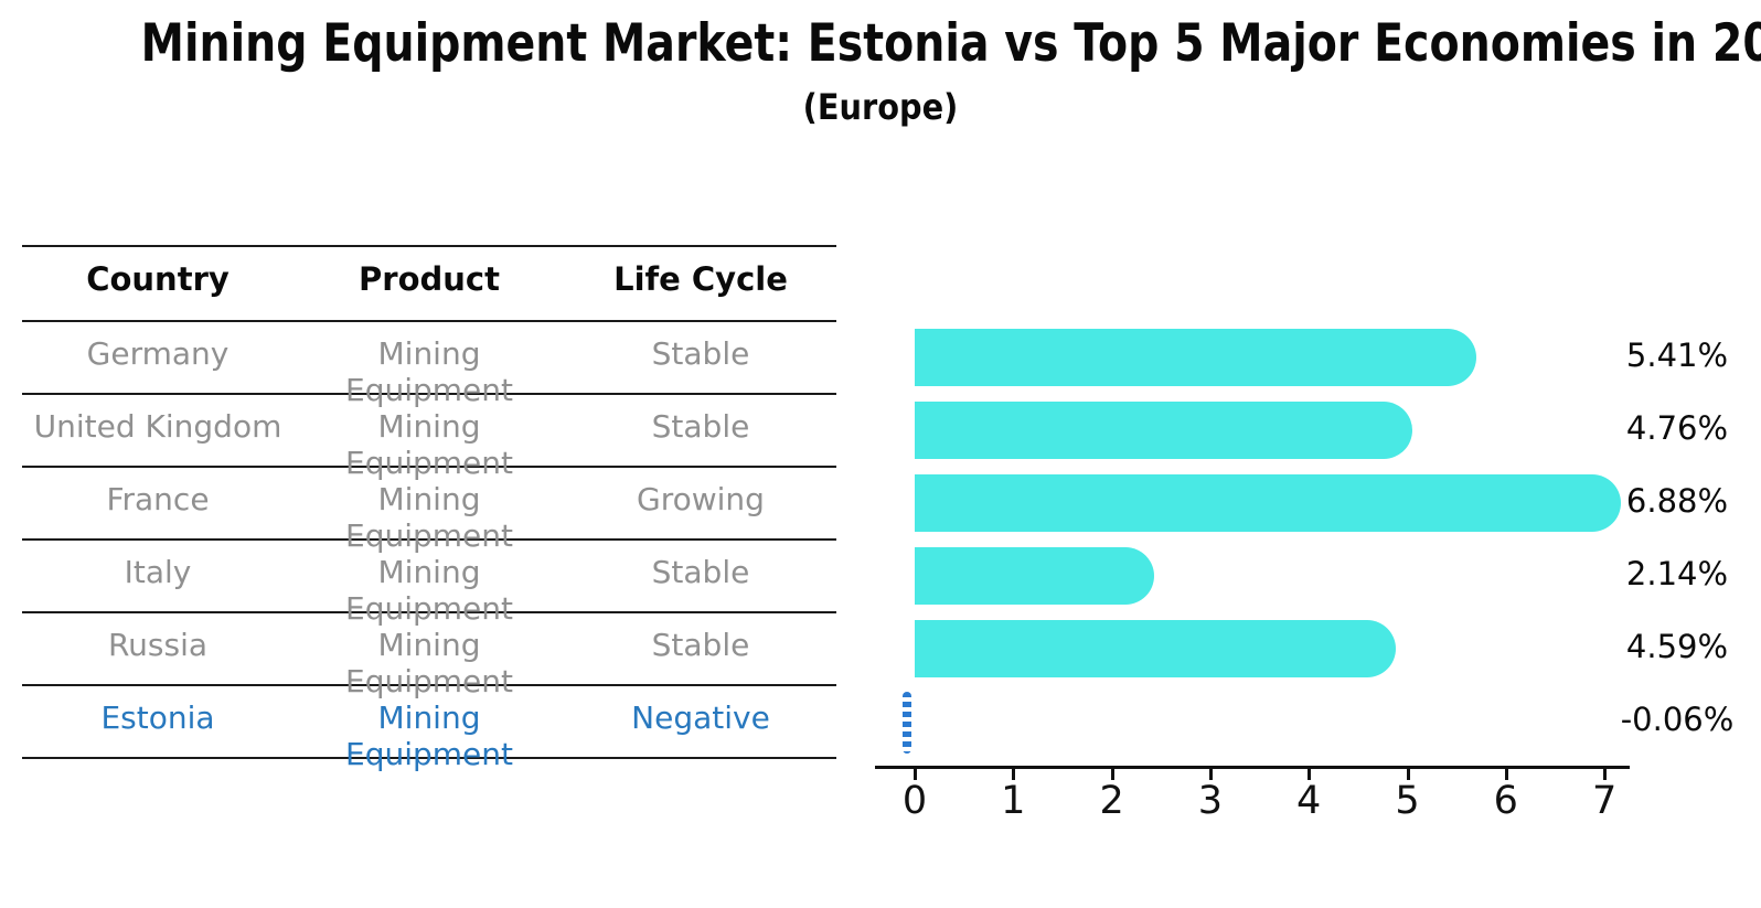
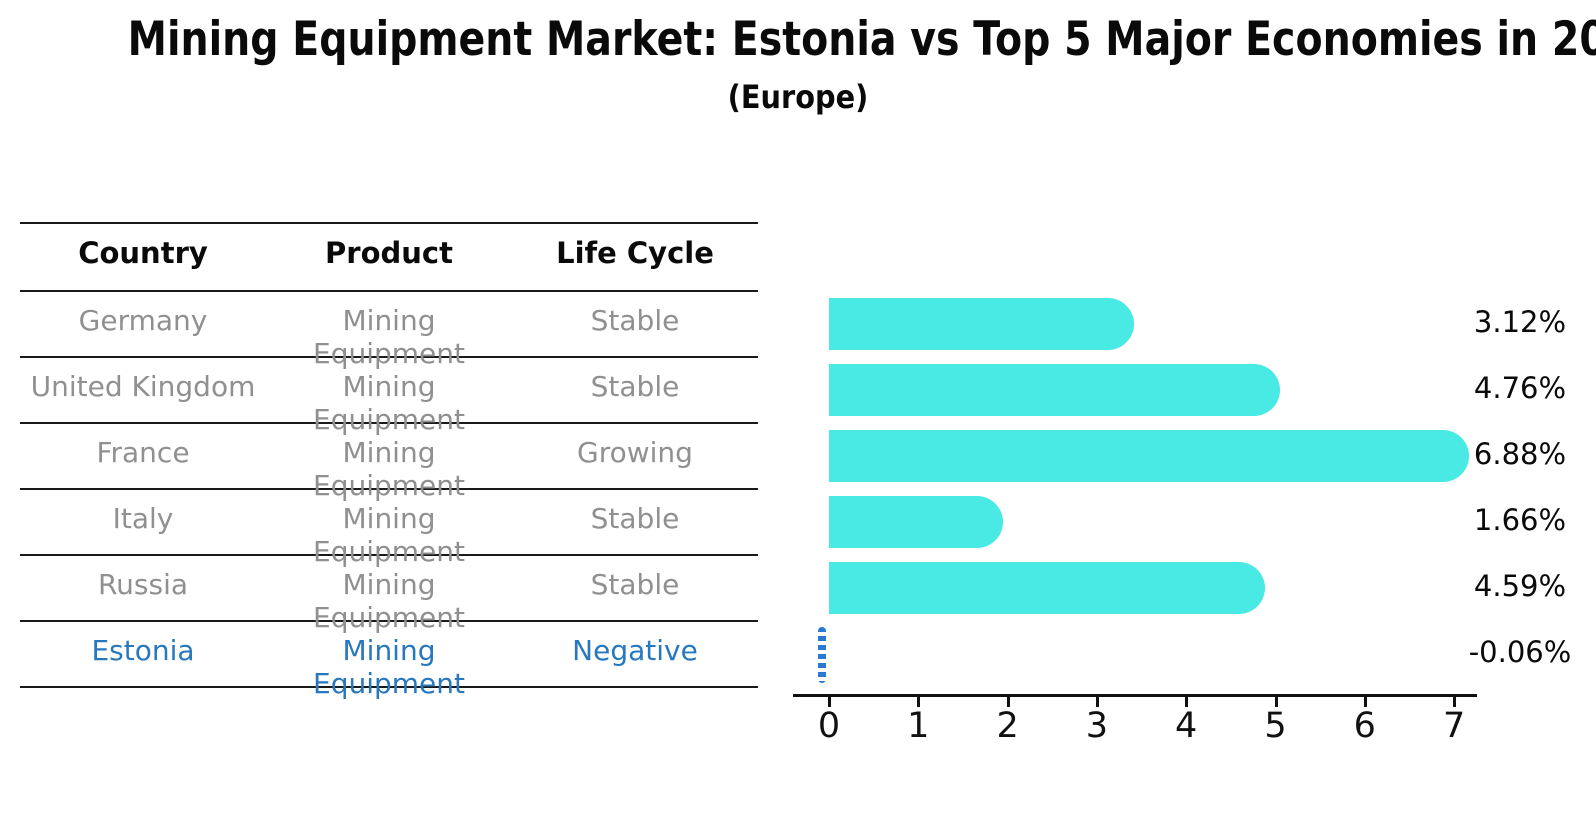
Germany: 5.41% -> 3.12%
Italy: 2.14% -> 1.66%
